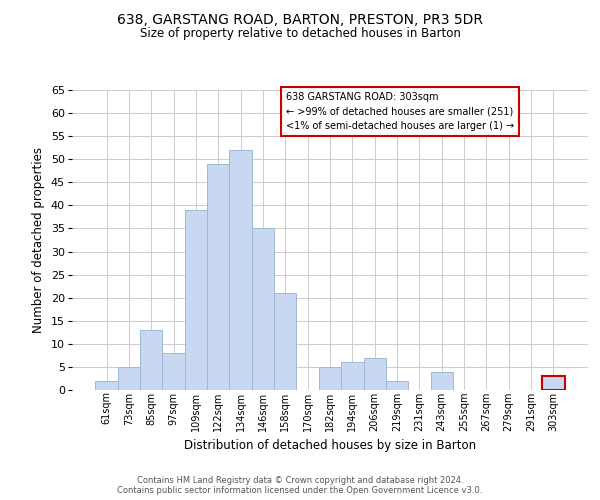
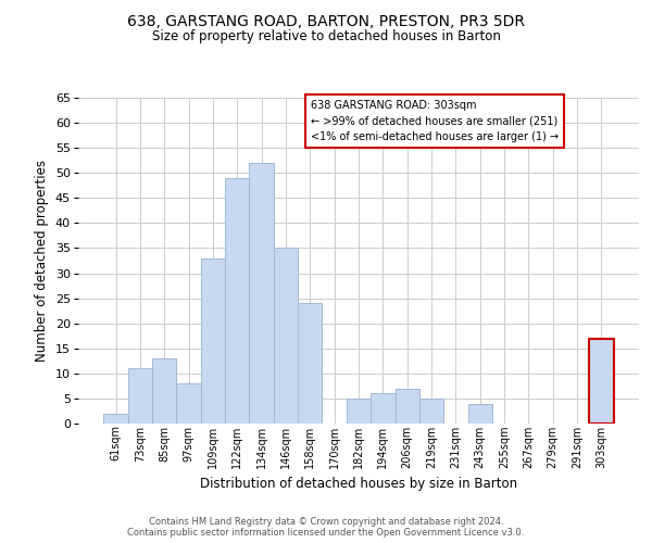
73sqm: 5 -> 11
109sqm: 39 -> 33
158sqm: 21 -> 24
219sqm: 2 -> 5
303sqm: 3 -> 17
